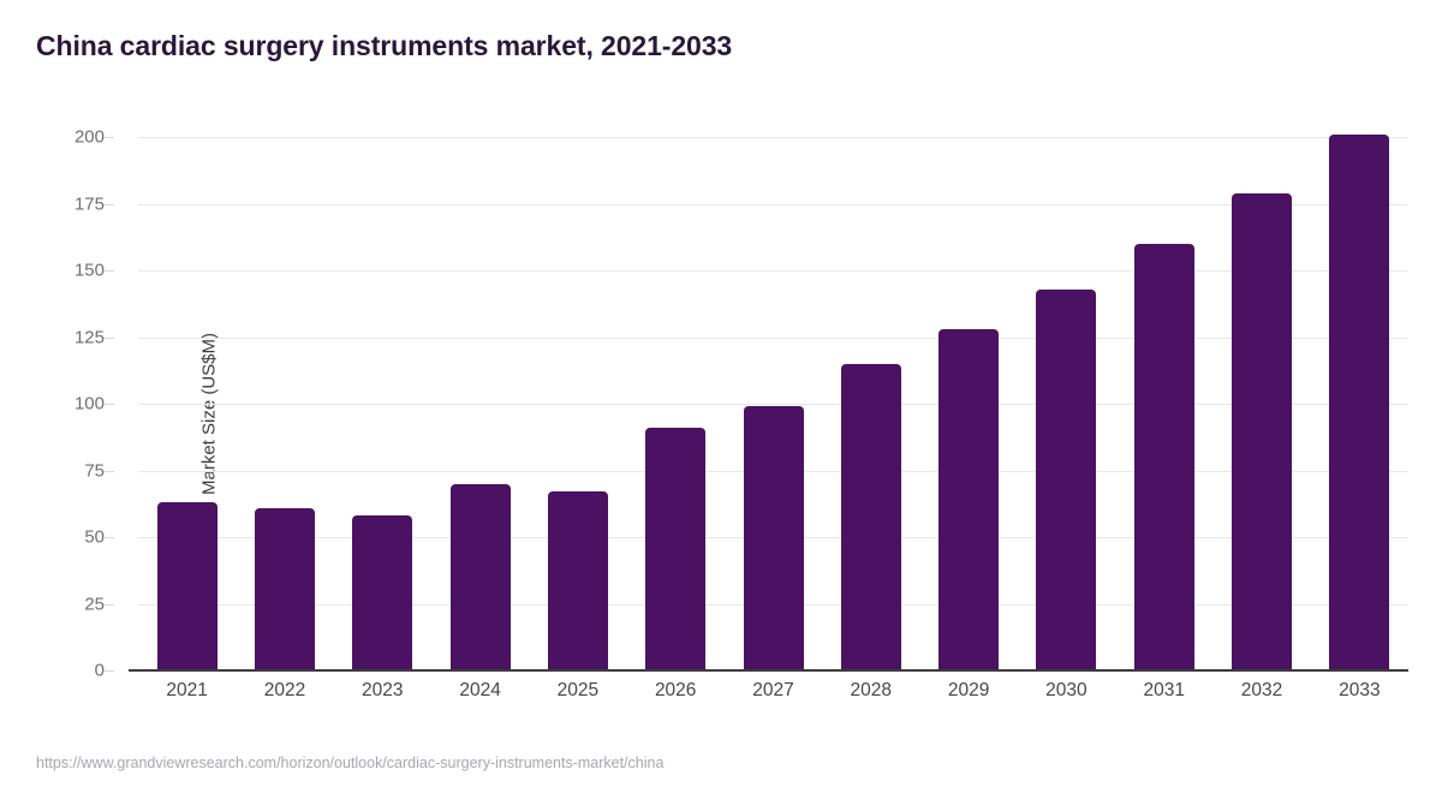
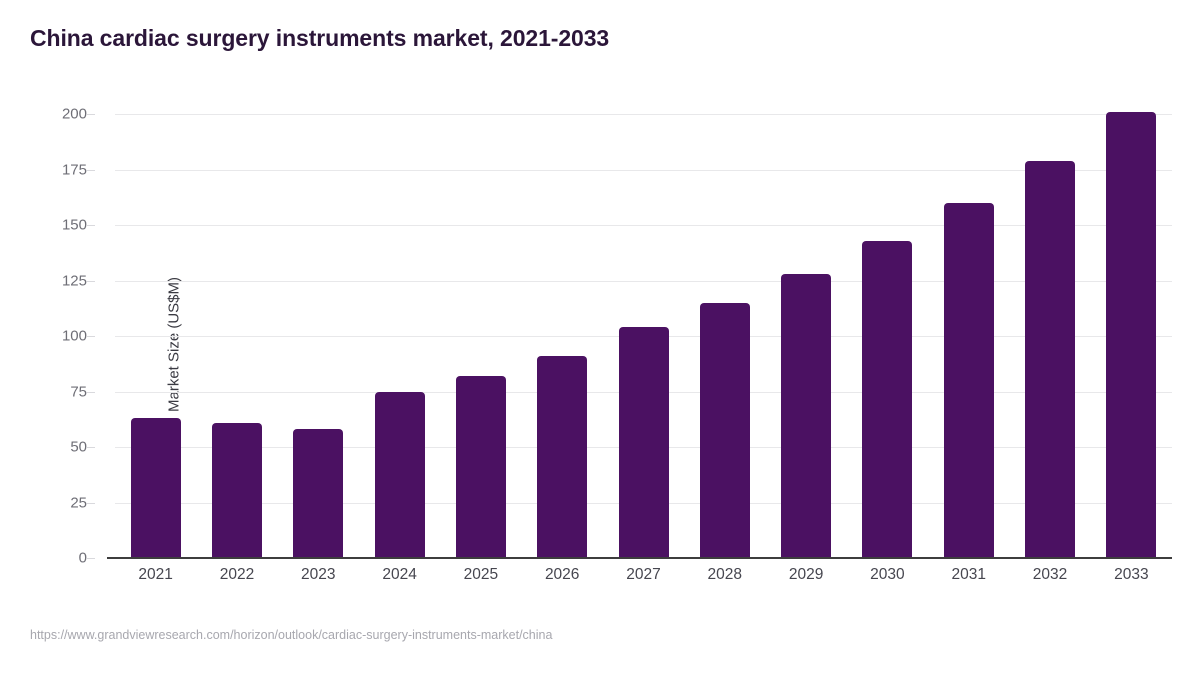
2024: 70 -> 75
2025: 67 -> 82
2027: 99 -> 104
